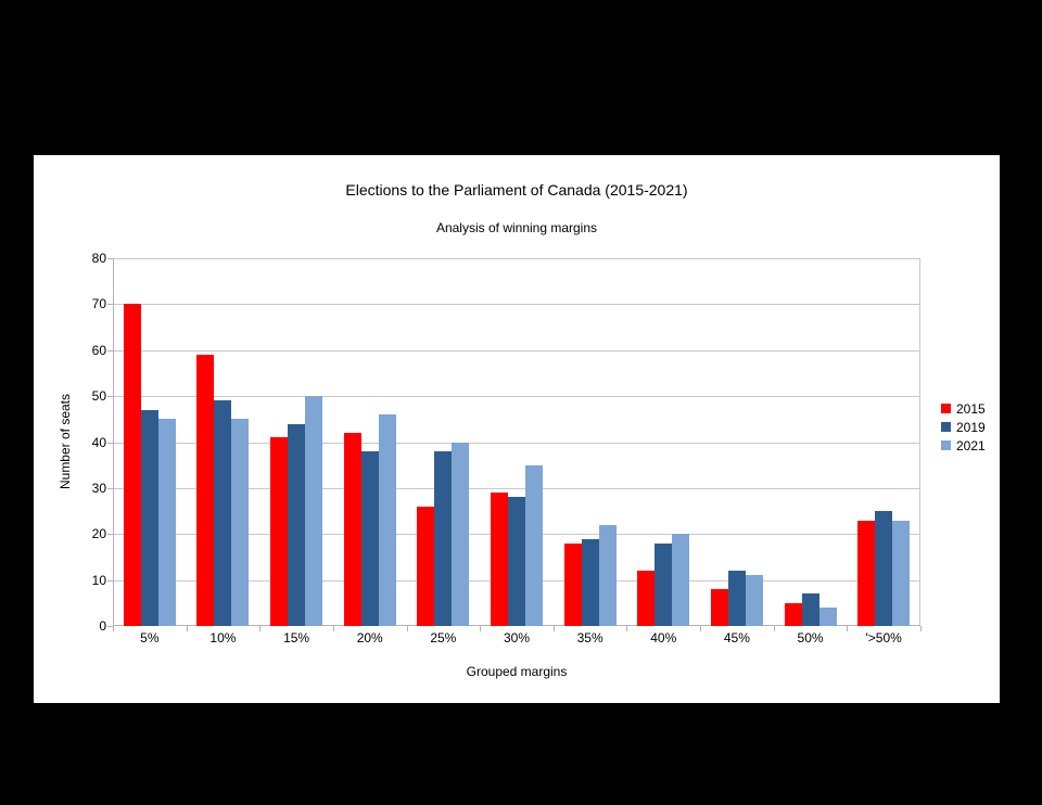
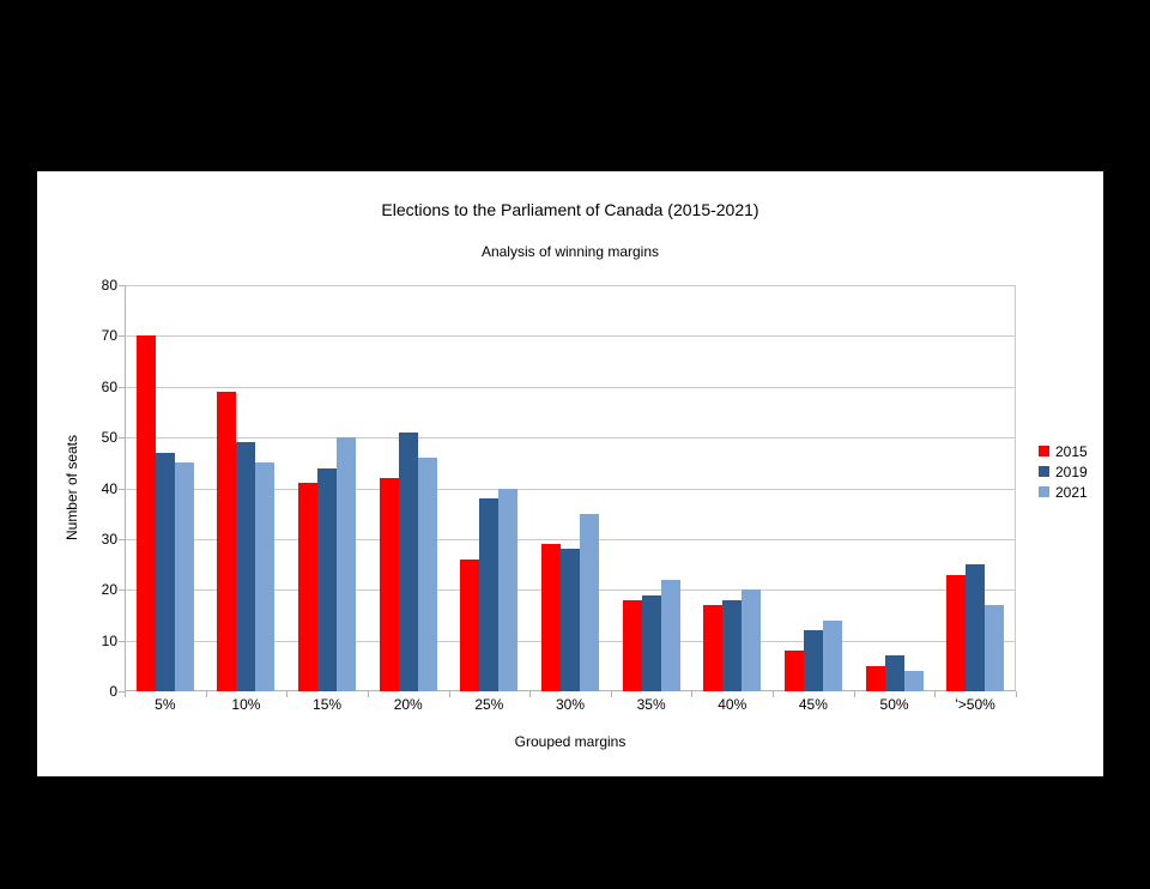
2019/20%: 38 -> 51
2015/40%: 12 -> 17
2021/45%: 11 -> 14
2021/'>50%: 23 -> 17
